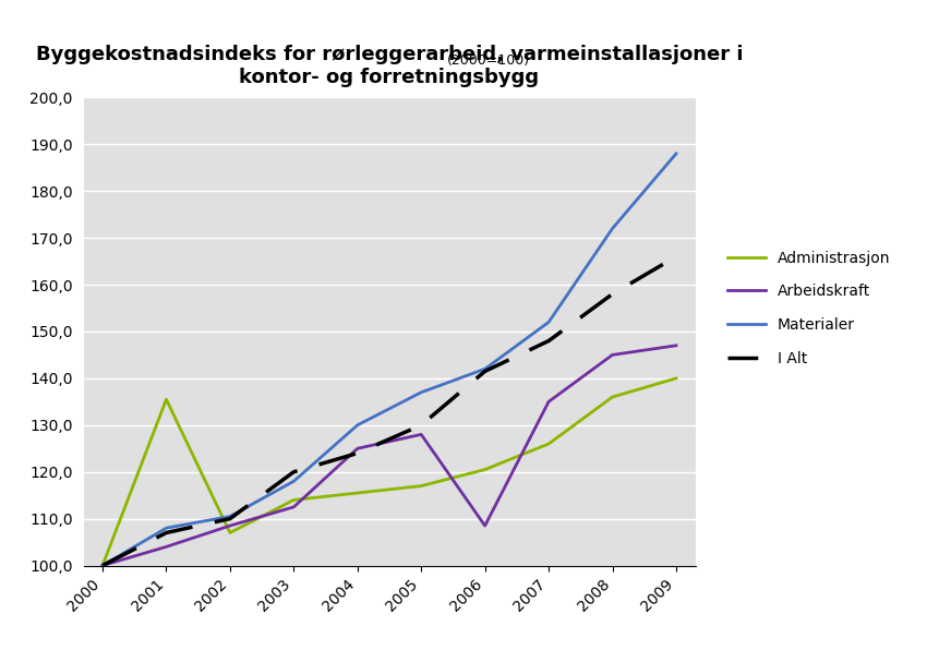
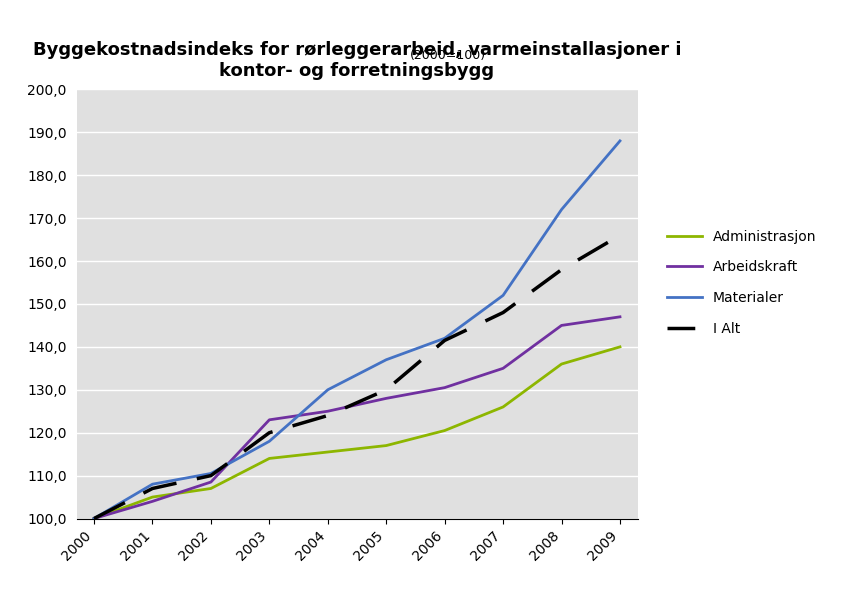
Administrasjon/2001: 135,5 -> 105,0
Arbeidskraft/2003: 112,5 -> 123,0
Arbeidskraft/2006: 108,5 -> 130,5
